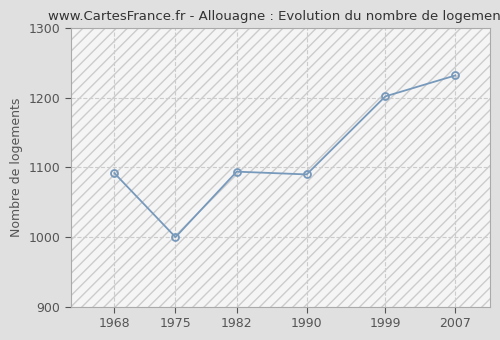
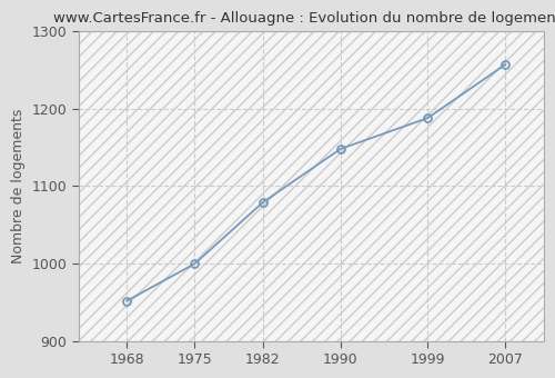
1968: 1092 -> 952
1982: 1094 -> 1079
1990: 1090 -> 1148
1999: 1202 -> 1188
2007: 1232 -> 1257
